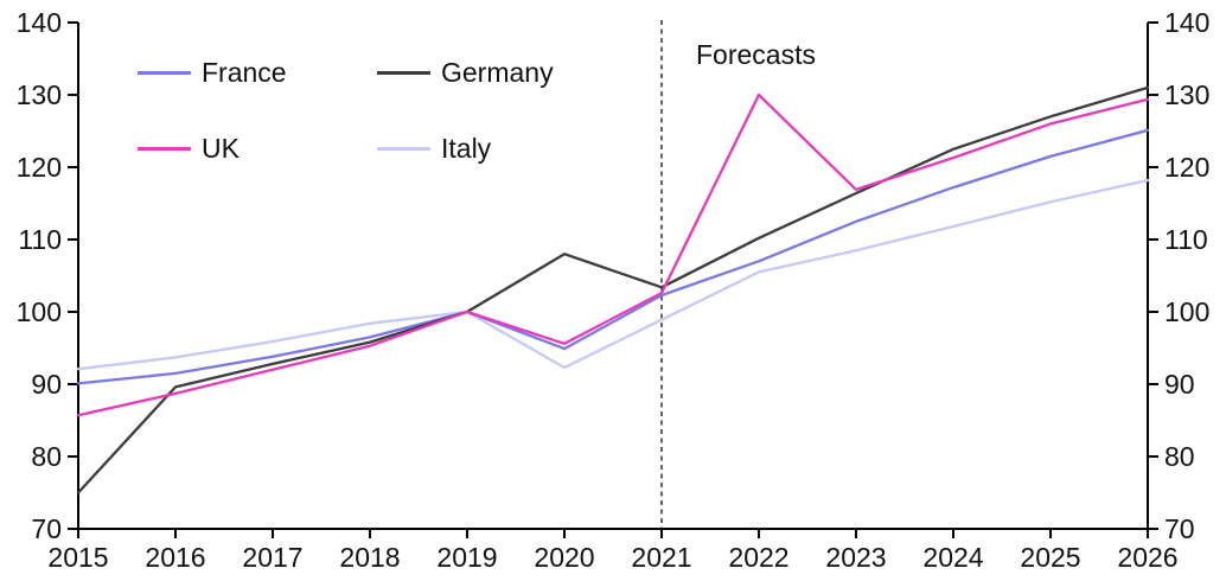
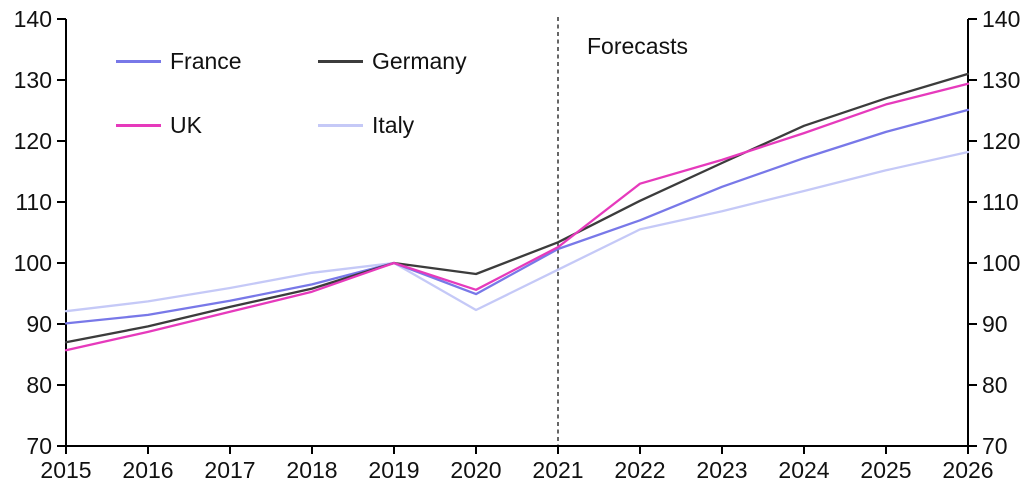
Germany/2015: 75 -> 87
Germany/2020: 108 -> 98
UK/2022: 130 -> 113
